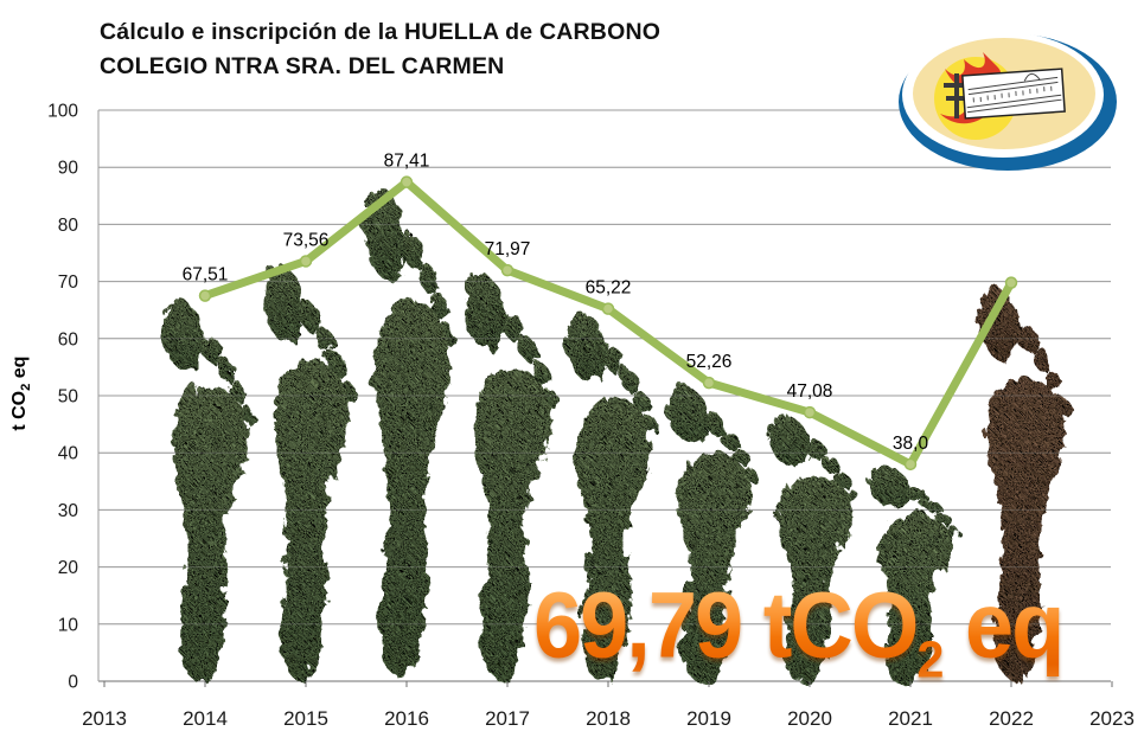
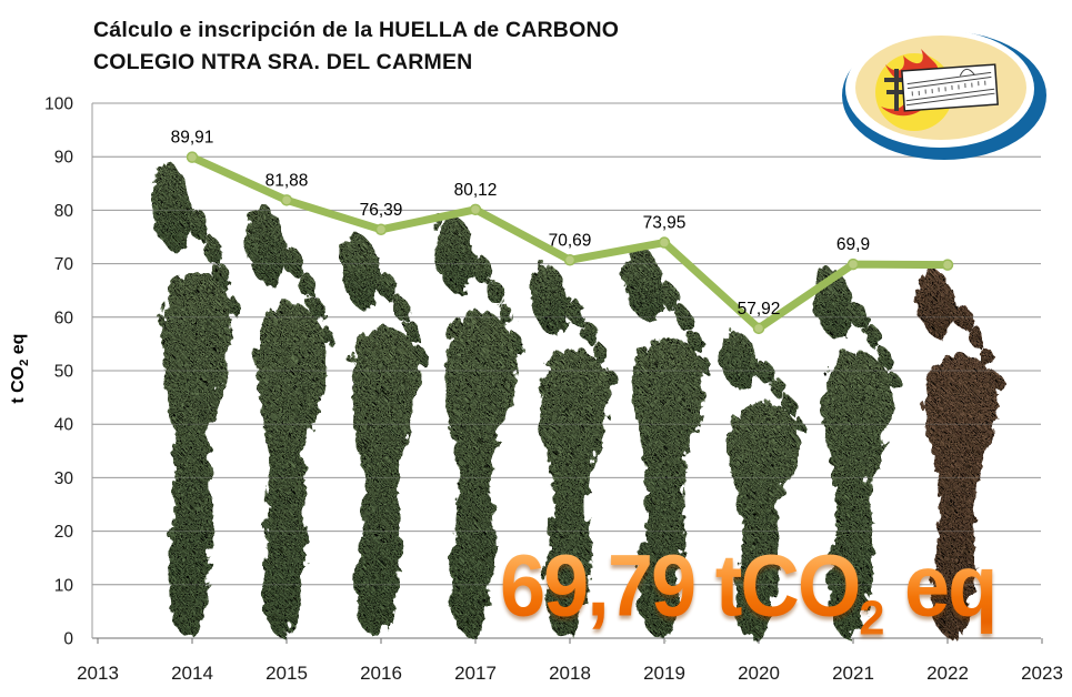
2014: 67,51 -> 89,91
2015: 73,56 -> 81,88
2016: 87,41 -> 76,39
2017: 71,97 -> 80,12
2018: 65,22 -> 70,69
2019: 52,26 -> 73,95
2020: 47,08 -> 57,92
2021: 38,0 -> 69,9
